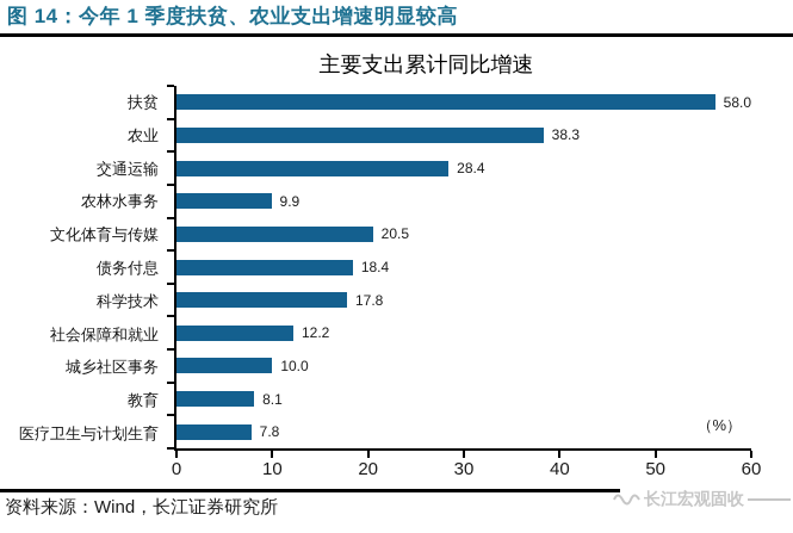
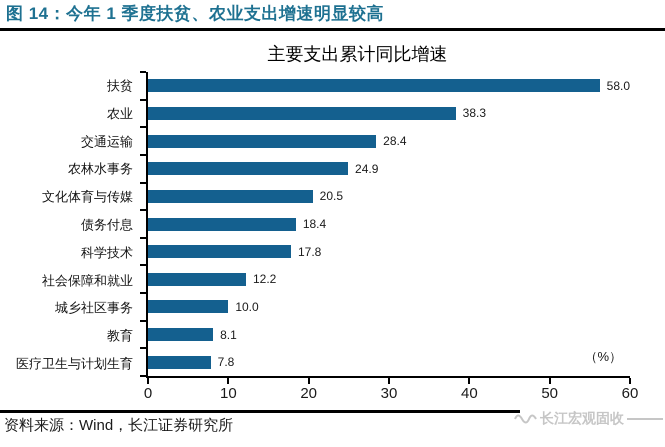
农林水事务: 9.9 -> 24.9
